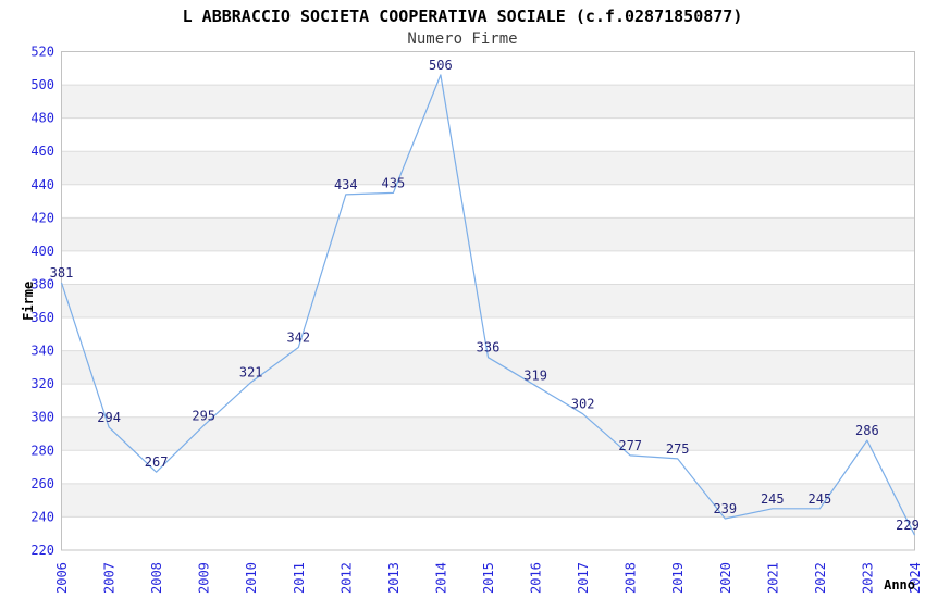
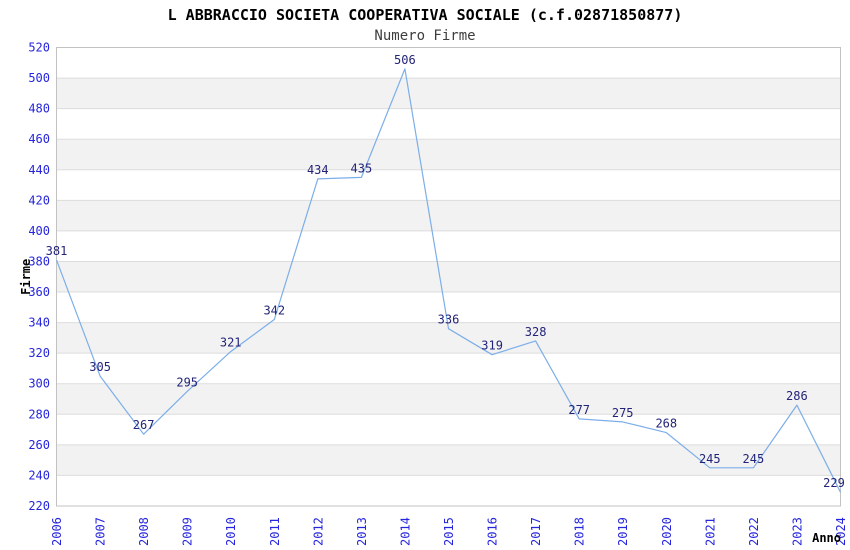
2007: 294 -> 305
2017: 302 -> 328
2020: 239 -> 268
